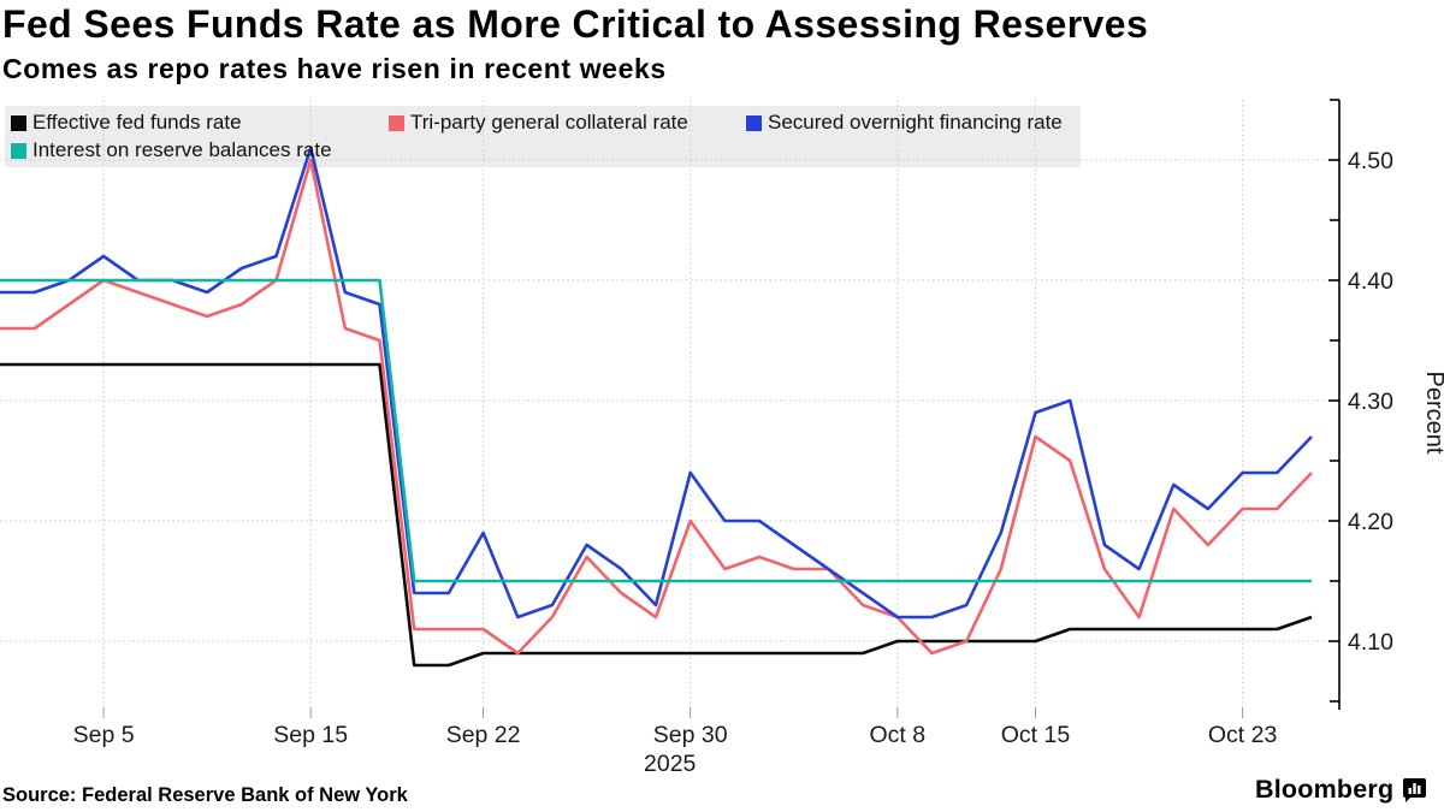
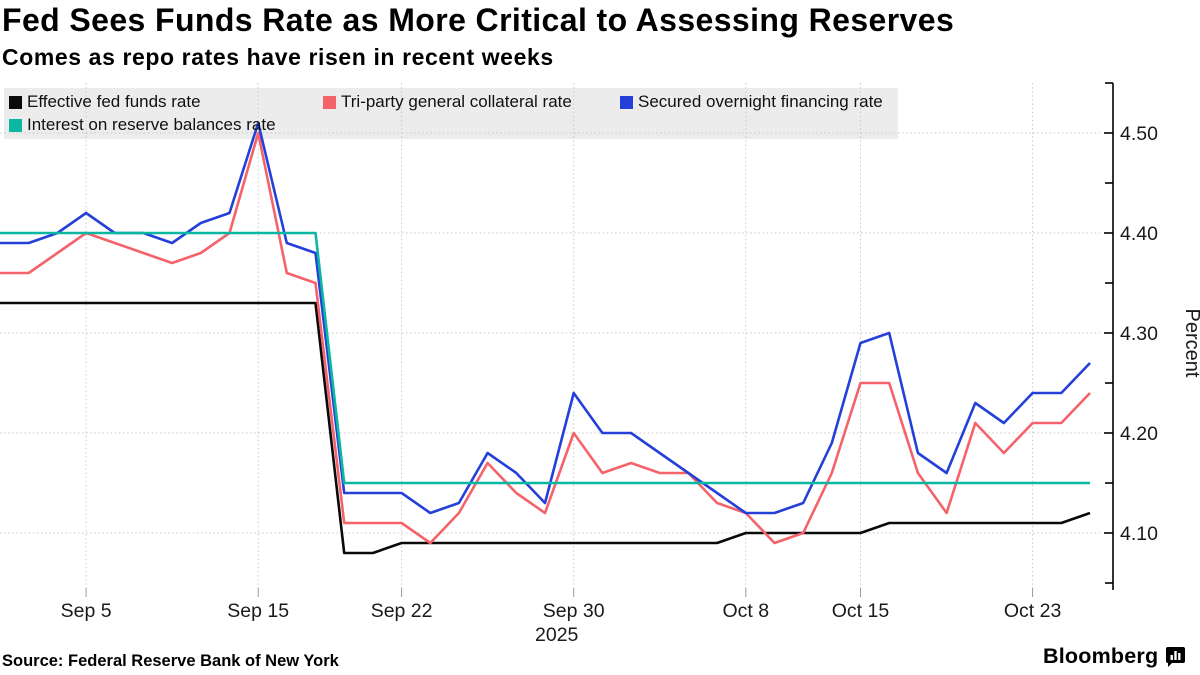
Secured overnight financing rate/Sep 22: 4.19 -> 4.14
Tri-party general collateral rate/Oct 15: 4.27 -> 4.25
